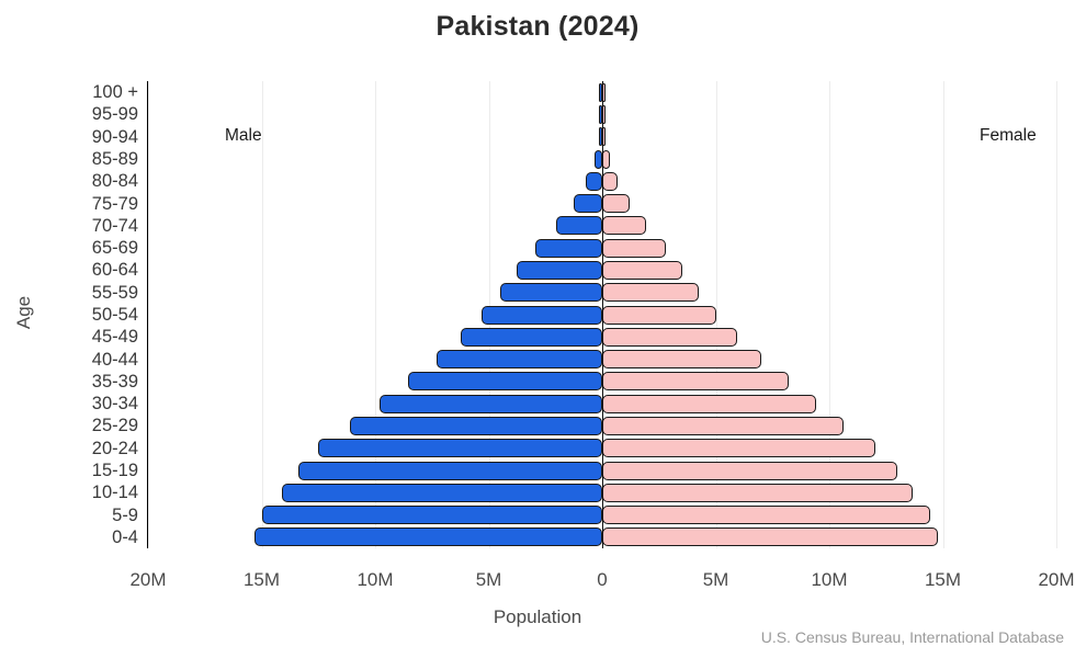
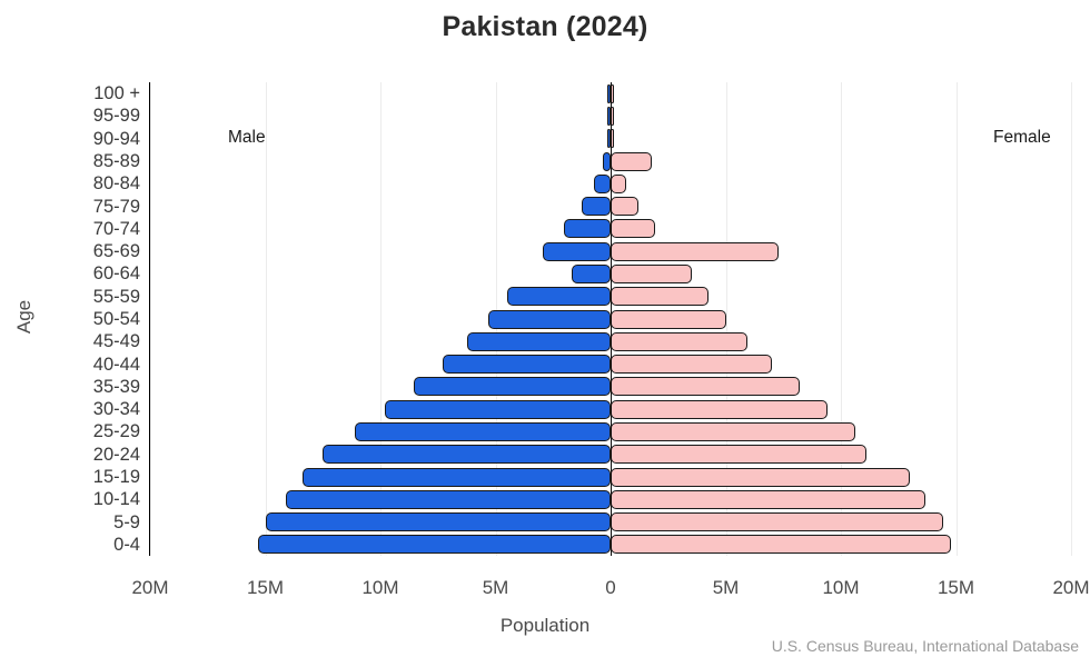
Female/20-24: 12.0M -> 11.1M
Male/60-64: 3.8M -> 1.7M
Female/65-69: 2.8M -> 7.3M
Female/85-89: 0.3M -> 1.8M
